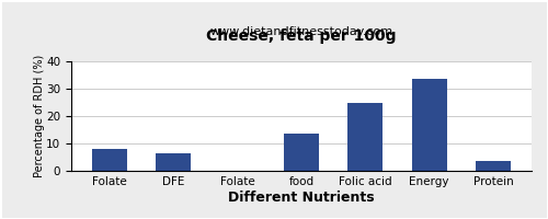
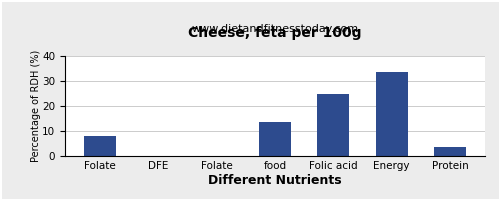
DFE: 6.5 -> 0.2
